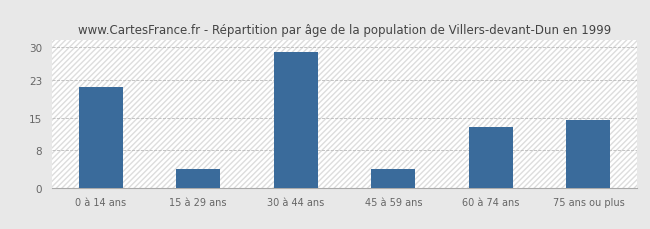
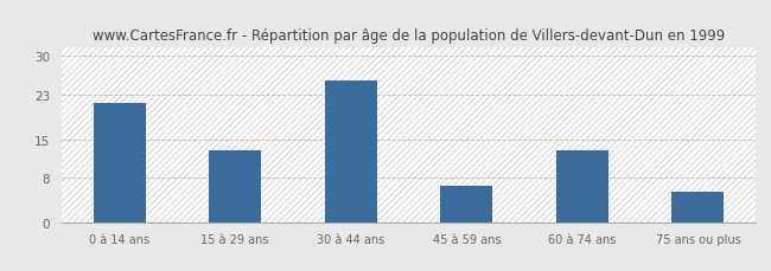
15 à 29 ans: 4.0 -> 13.0
30 à 44 ans: 29.0 -> 25.5
45 à 59 ans: 4.0 -> 6.5
75 ans ou plus: 14.5 -> 5.5
